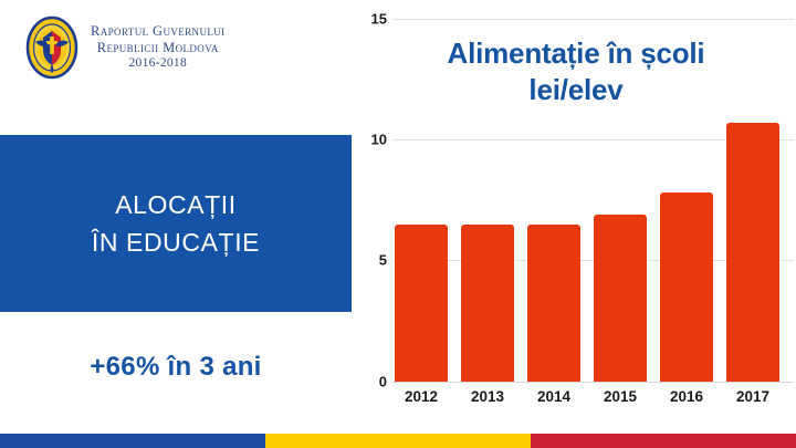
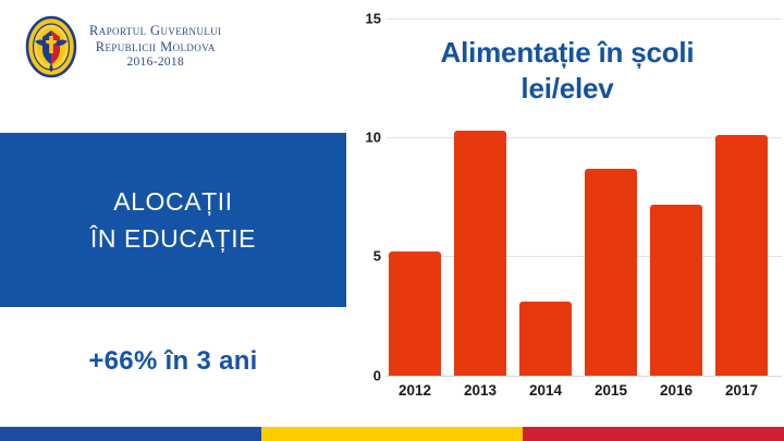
2012: 6.5 -> 5.2
2013: 6.5 -> 10.3
2014: 6.5 -> 3.1
2015: 6.9 -> 8.7
2016: 7.8 -> 7.2
2017: 10.7 -> 10.1
